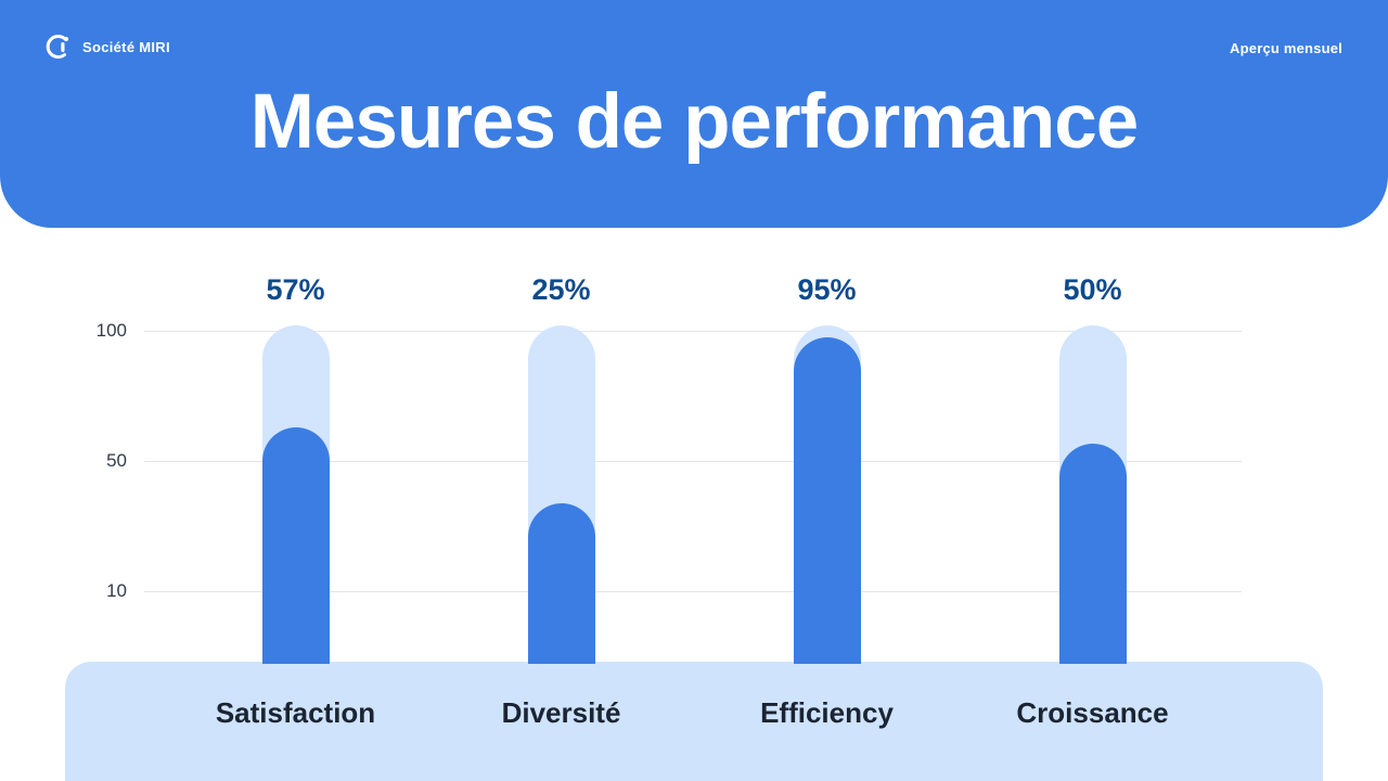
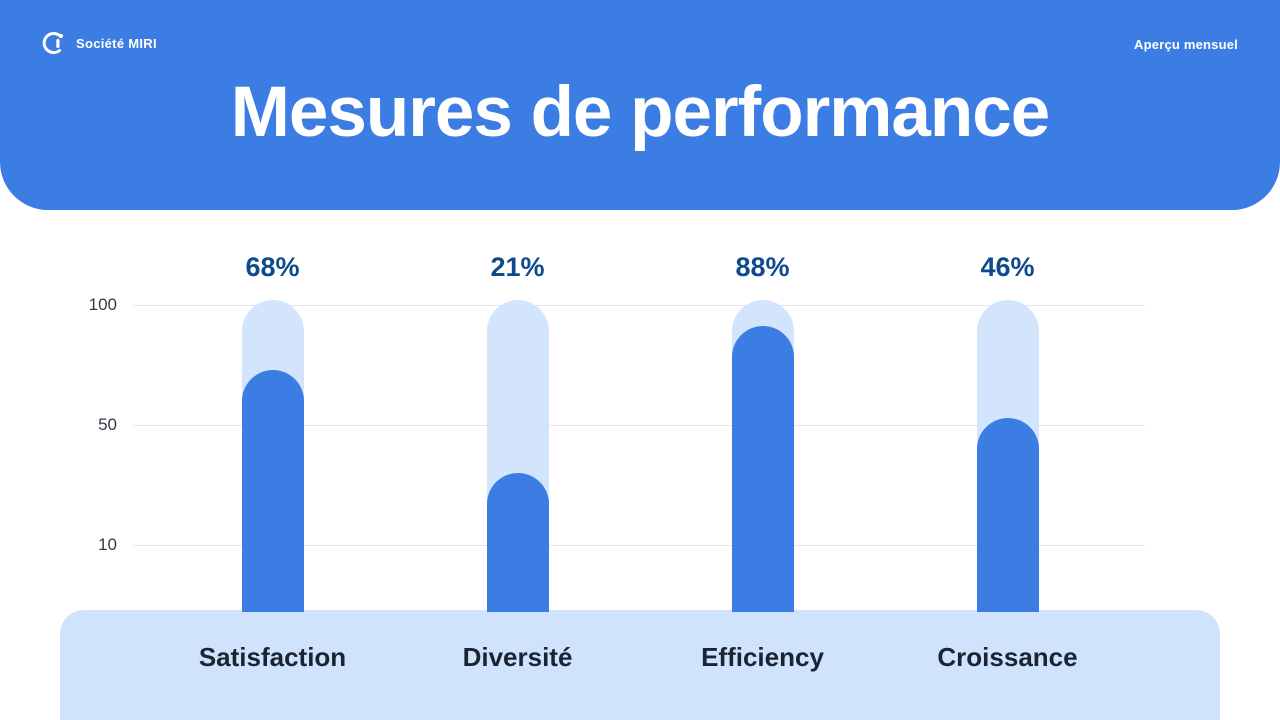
Satisfaction: 57% -> 68%
Diversité: 25% -> 21%
Efficiency: 95% -> 88%
Croissance: 50% -> 46%
